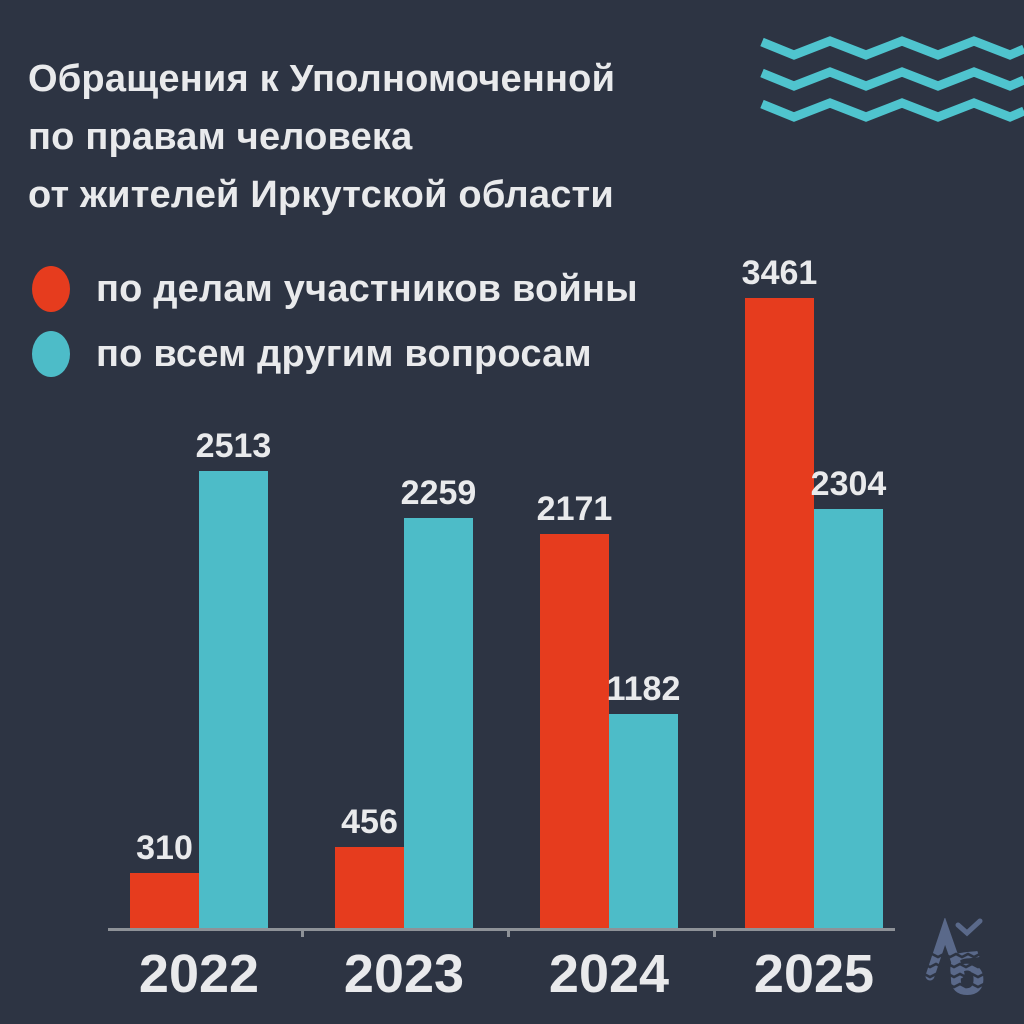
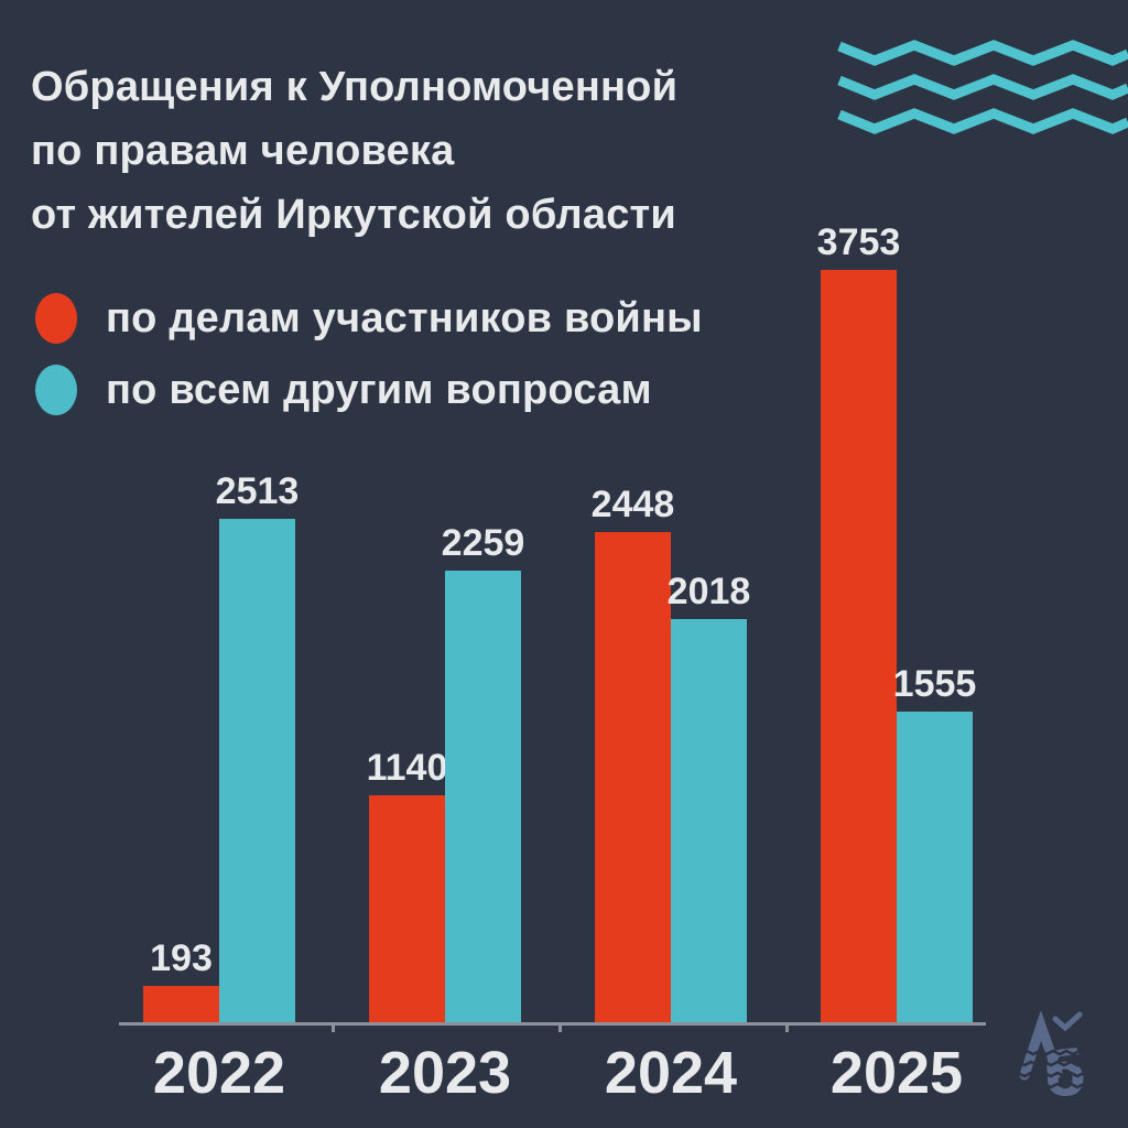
по делам участников войны/2022: 310 -> 193
по делам участников войны/2023: 456 -> 1140
по делам участников войны/2024: 2171 -> 2448
по всем другим вопросам/2024: 1182 -> 2018
по делам участников войны/2025: 3461 -> 3753
по всем другим вопросам/2025: 2304 -> 1555
